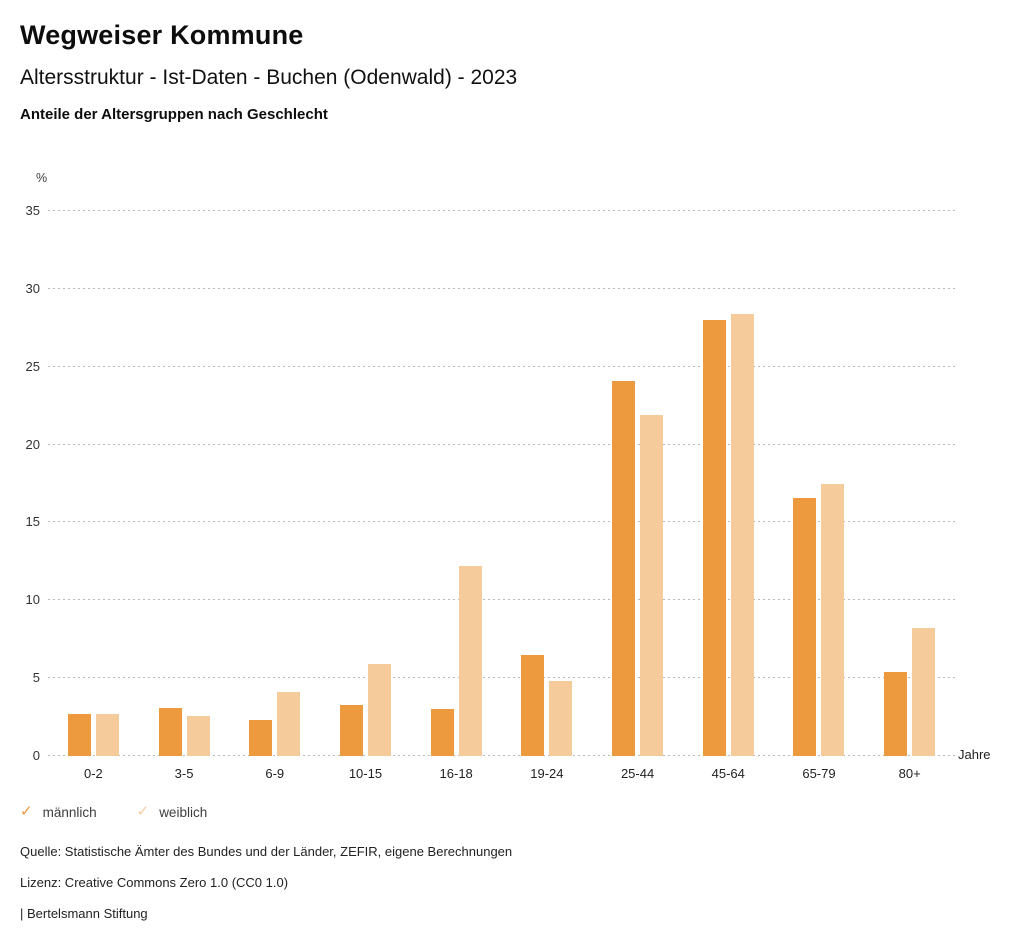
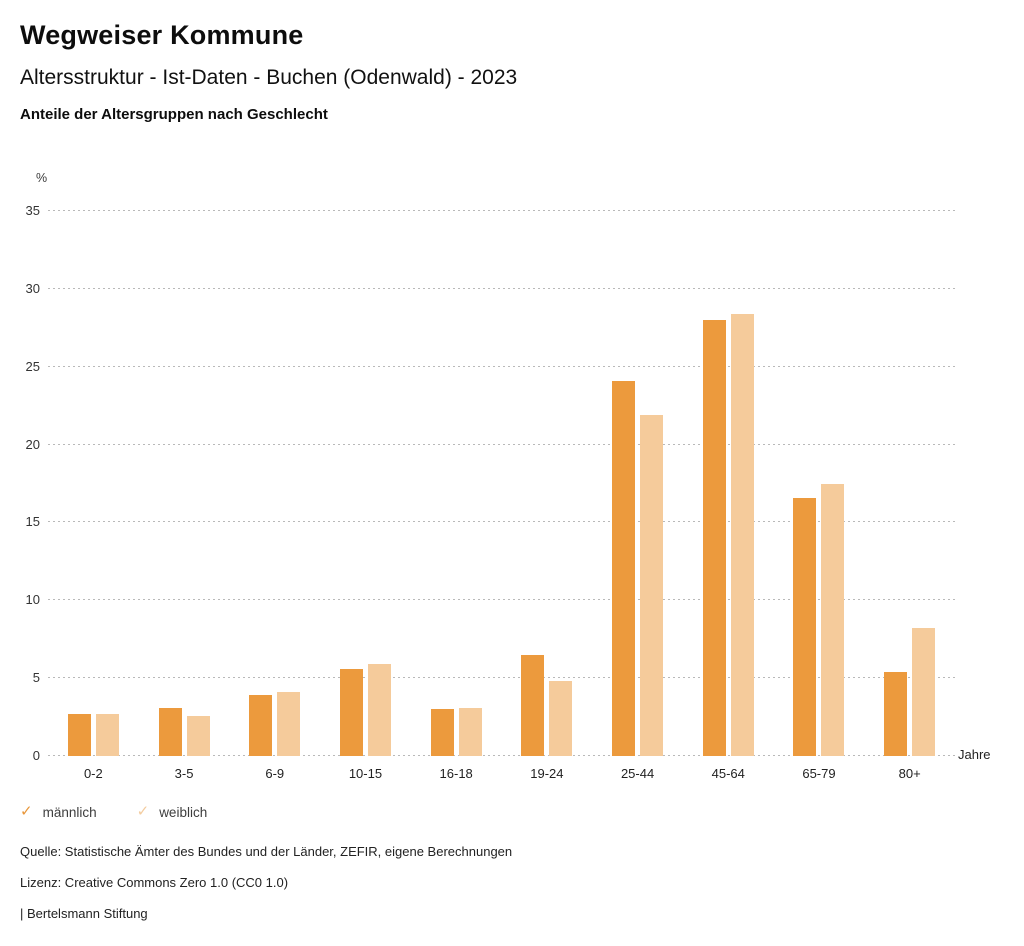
männlich/6-9: 2.3 -> 3.9
männlich/10-15: 3.3 -> 5.6
weiblich/16-18: 12.2 -> 3.1
